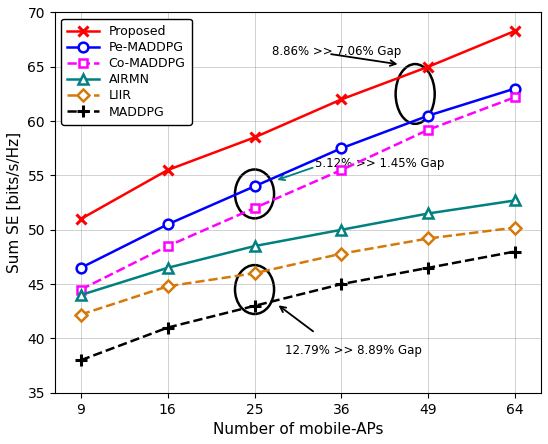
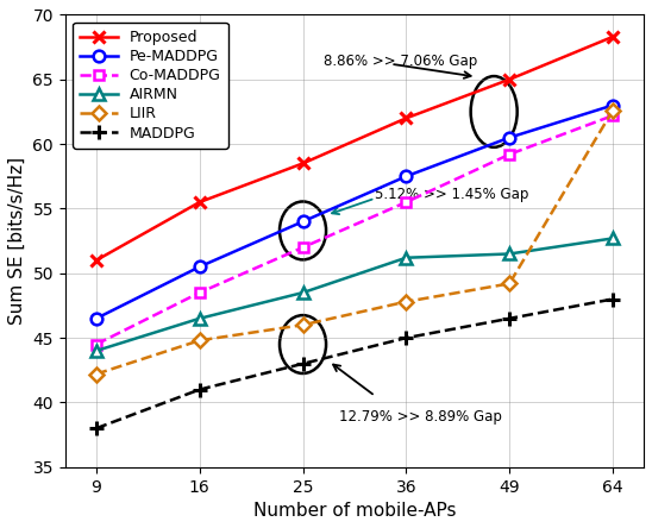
AIRMN/36: 50.0 -> 51.2
LIIR/64: 50.2 -> 62.6
